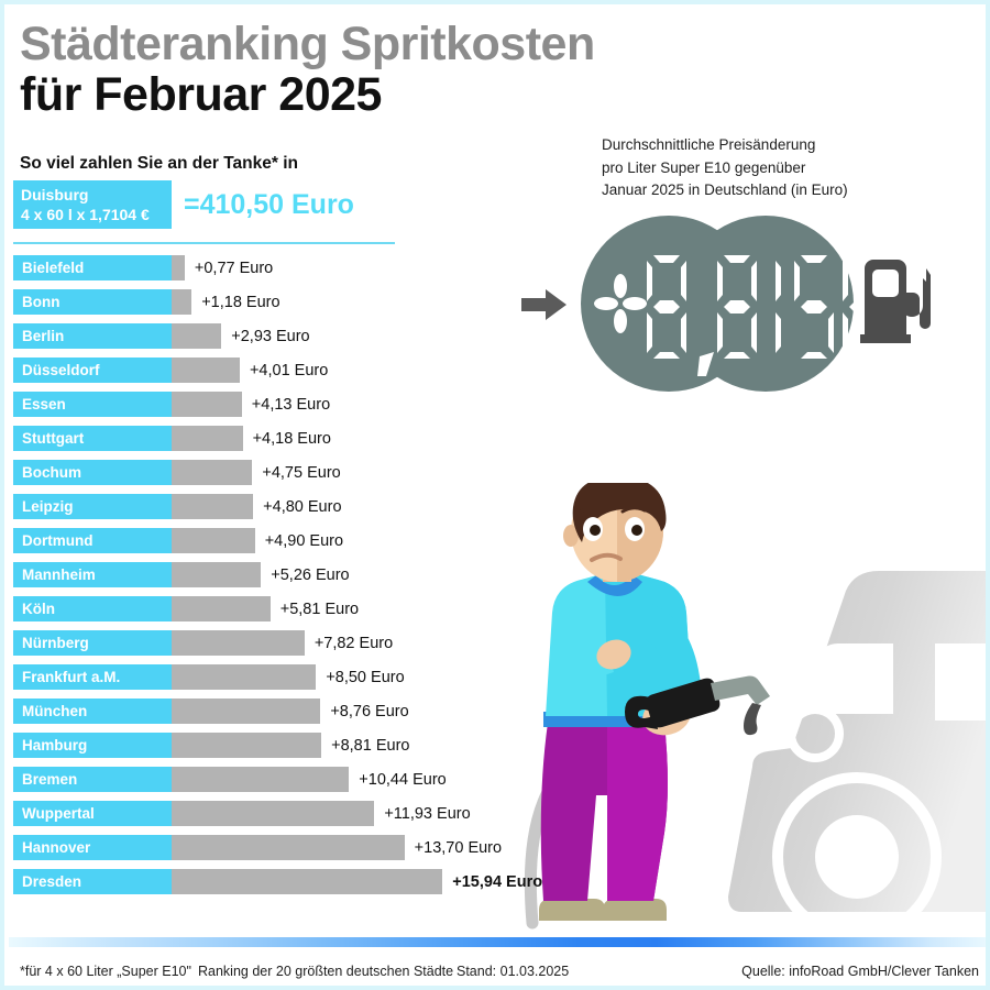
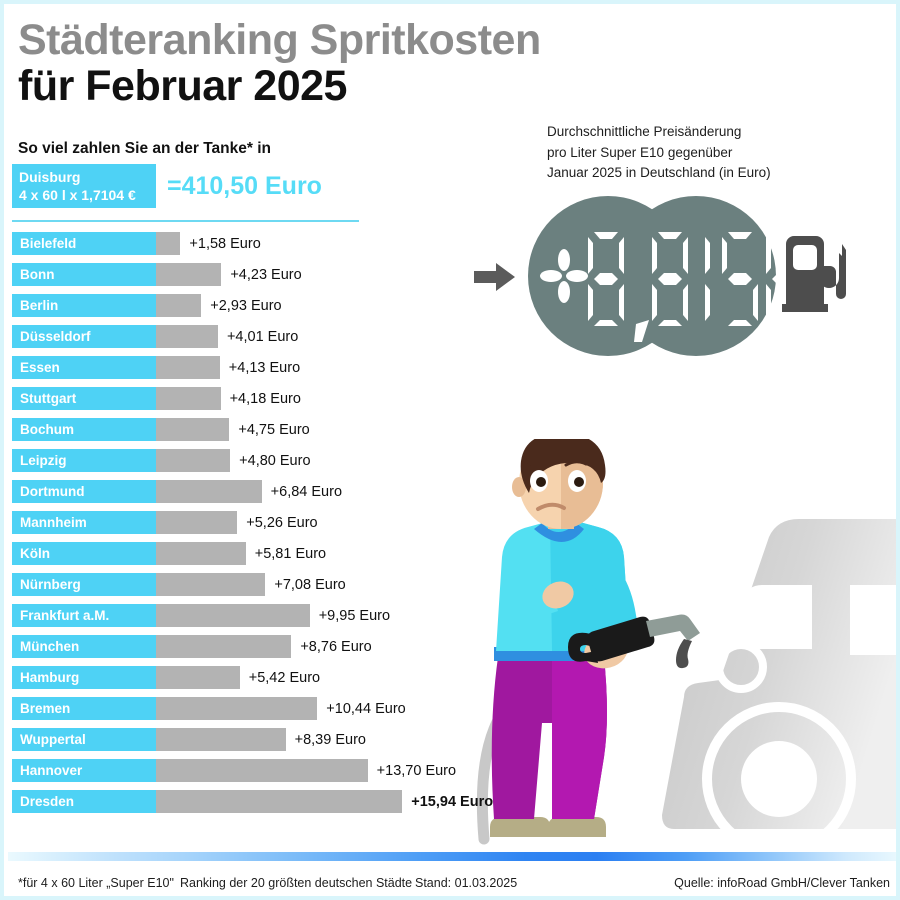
Bielefeld: +0,77 -> +1,58
Bonn: +1,18 -> +4,23
Dortmund: +4,90 -> +6,84
Nürnberg: +7,82 -> +7,08
Frankfurt a.M.: +8,50 -> +9,95
Hamburg: +8,81 -> +5,42
Wuppertal: +11,93 -> +8,39
